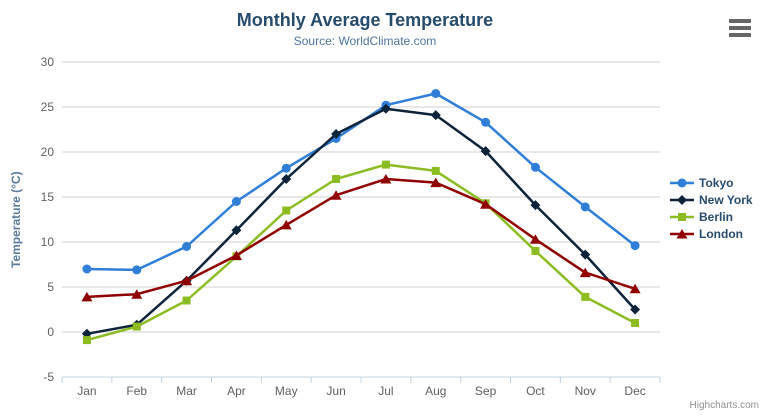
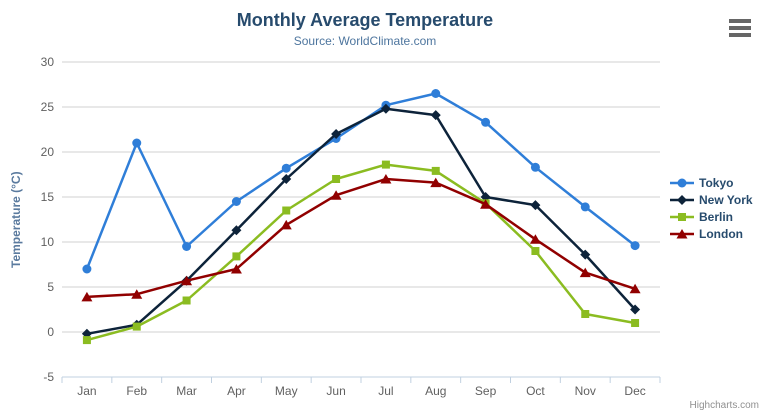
Tokyo/Feb: 7 -> 21
London/Apr: 8 -> 7
New York/Sep: 20 -> 15
Berlin/Nov: 4 -> 2
